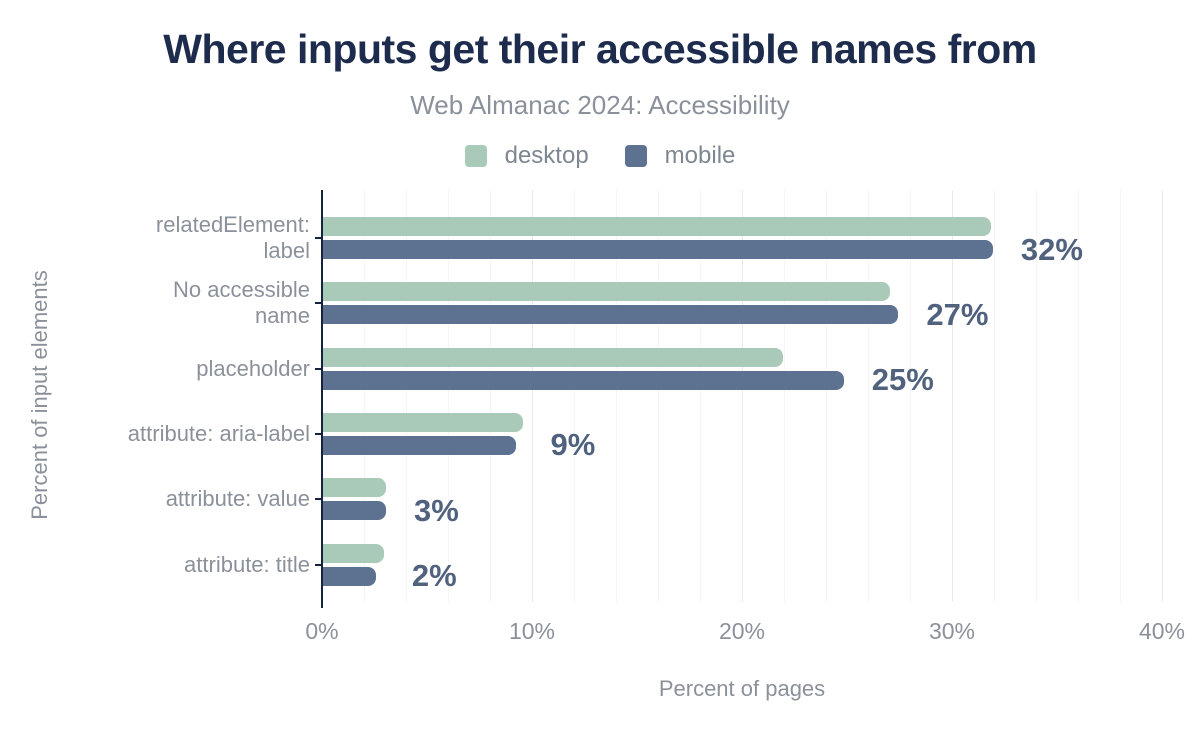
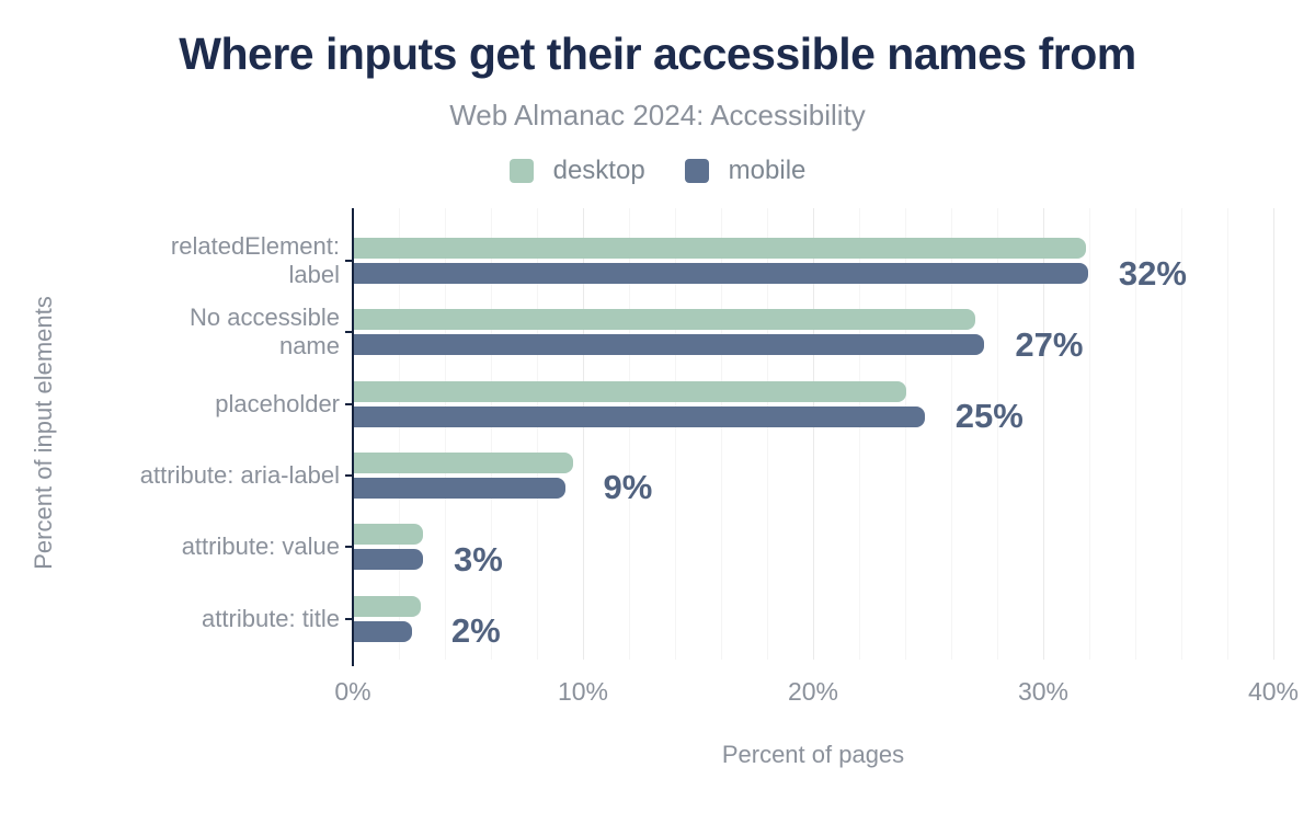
desktop/placeholder: 21.9% -> 24.0%
